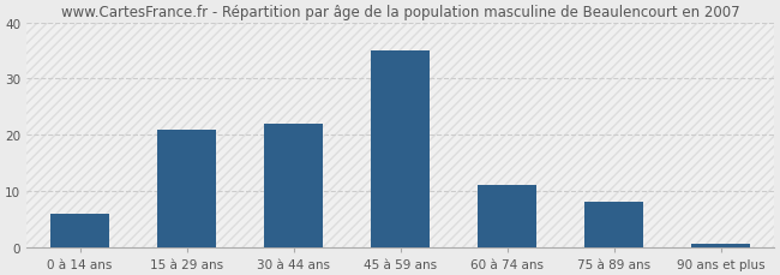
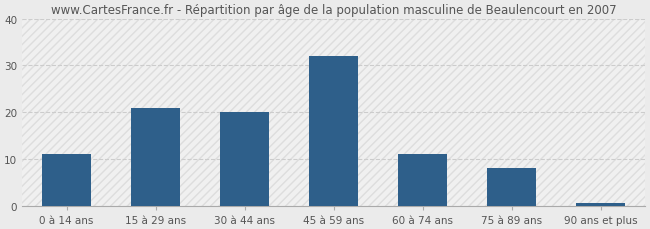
0 à 14 ans: 6.0 -> 11.0
30 à 44 ans: 22.0 -> 20.0
45 à 59 ans: 35.0 -> 32.0
